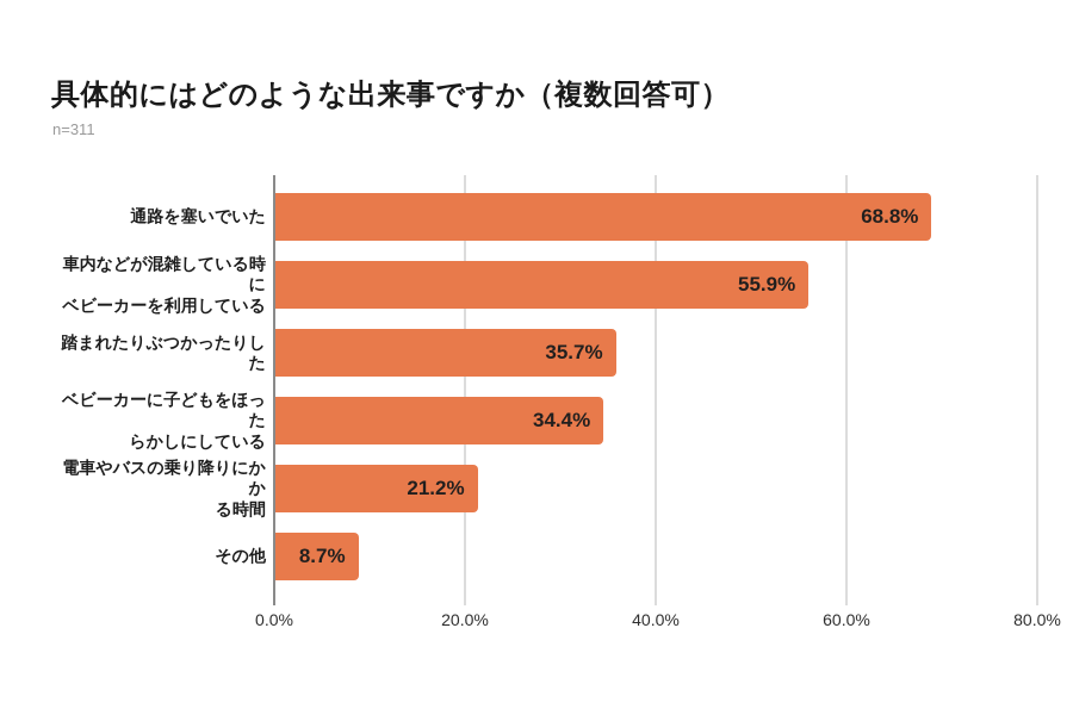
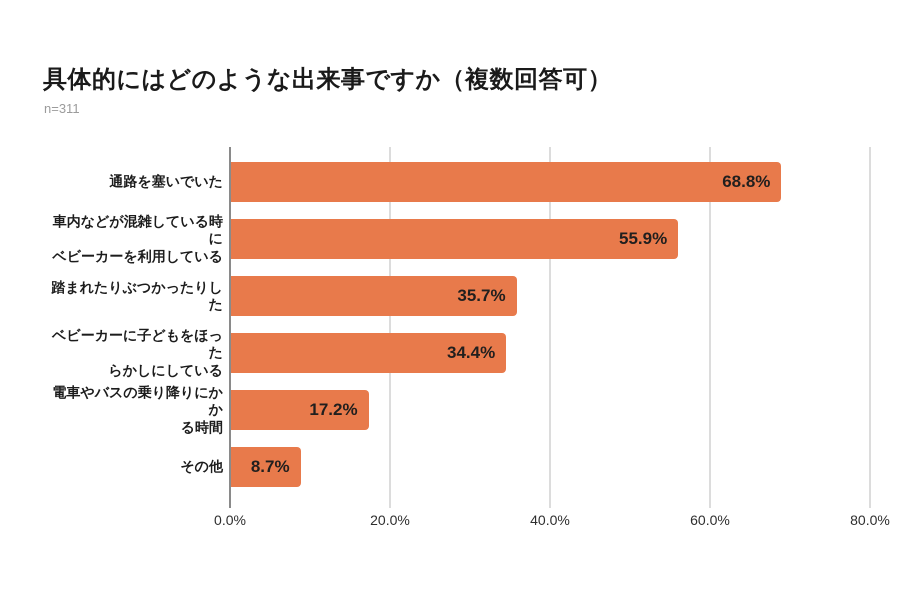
電車やバスの乗り降りにかか る時間: 21.2% -> 17.2%
